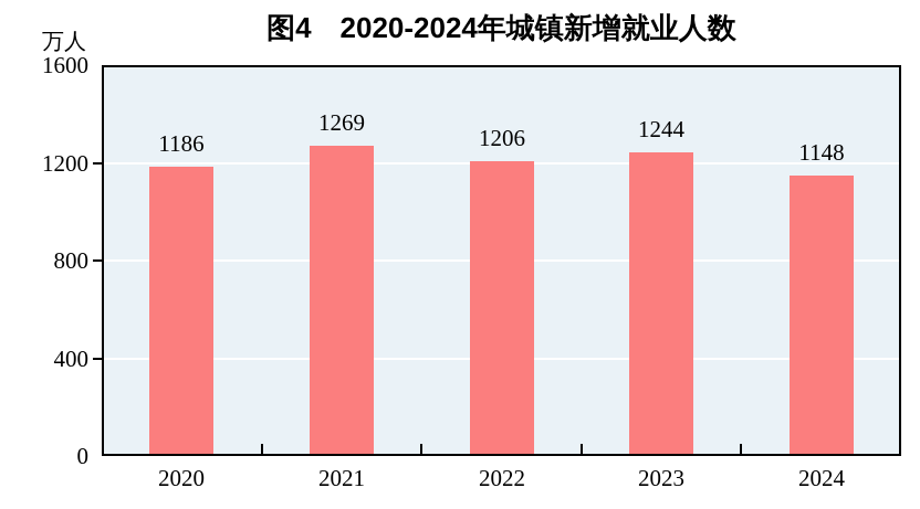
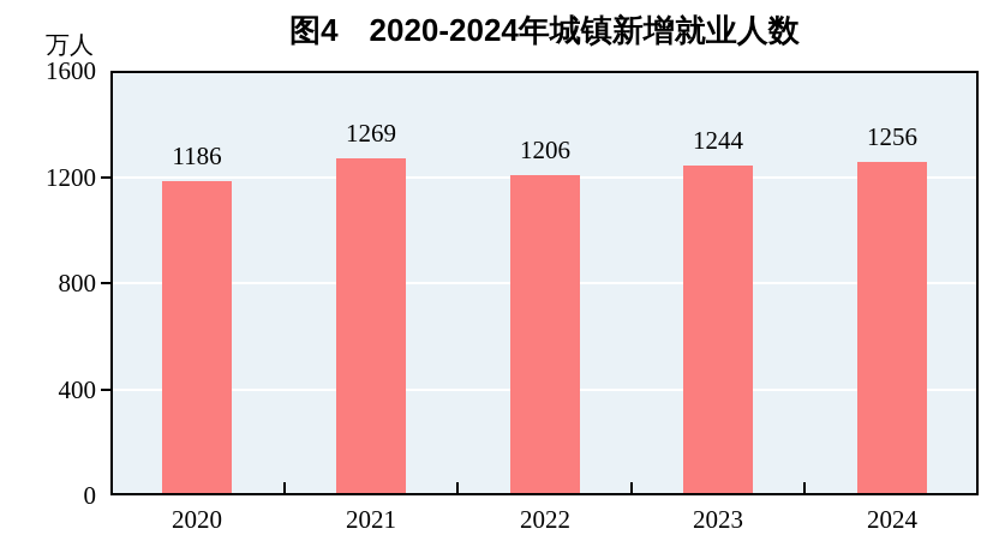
2024: 1148 -> 1256
